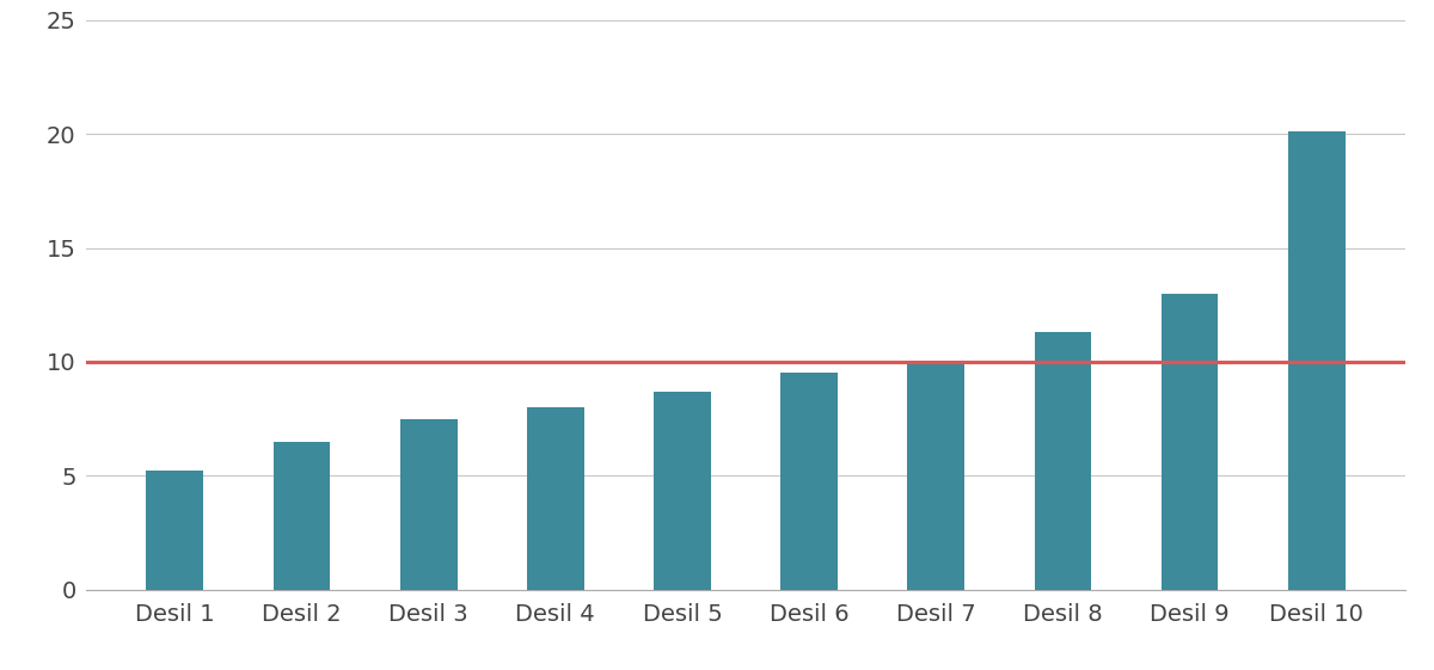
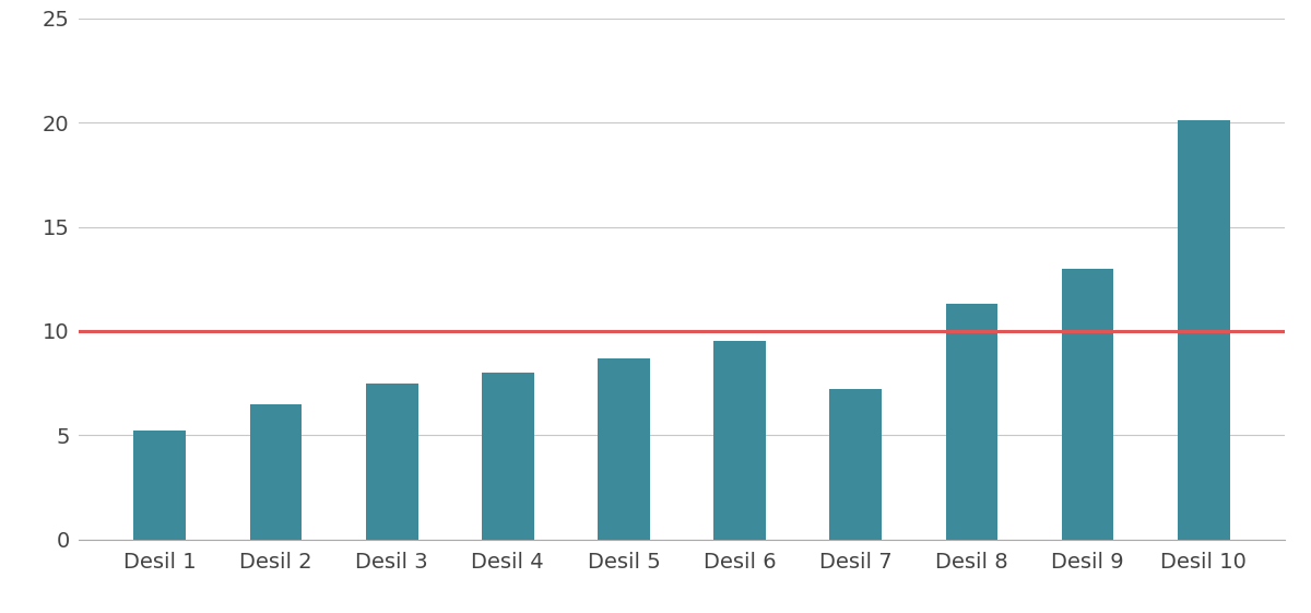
Desil 7: 10.0 -> 7.2
